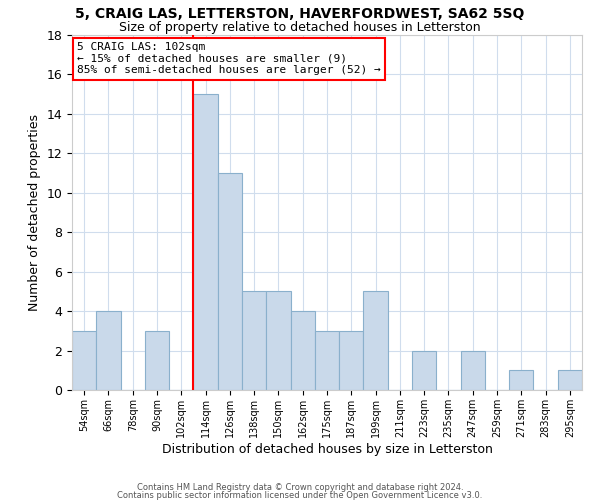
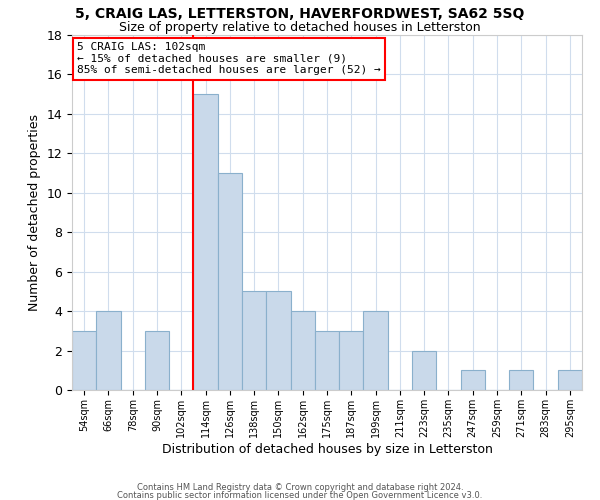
199sqm: 5 -> 4
247sqm: 2 -> 1
